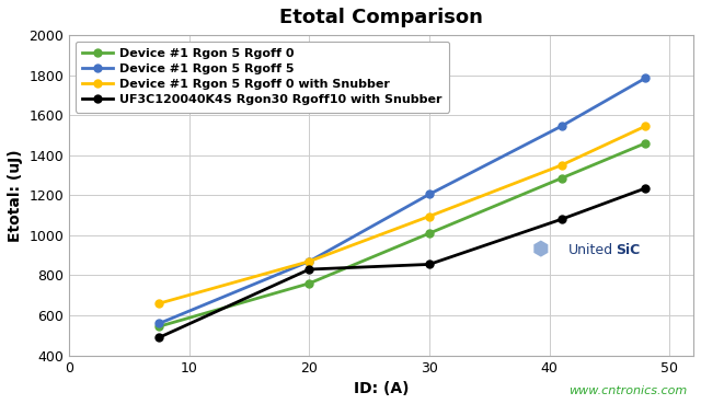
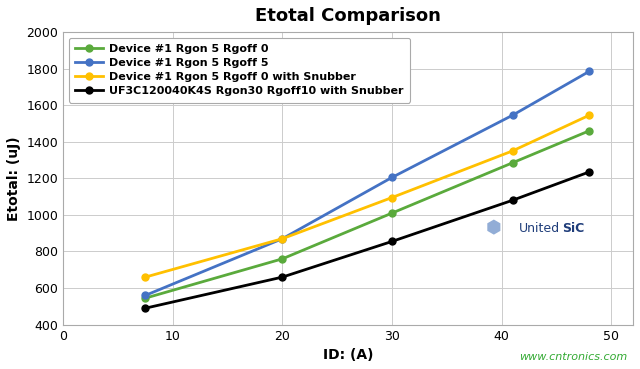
UF3C120040K4S Rgon30 Rgoff10 with Snubber/20: 830 -> 660
